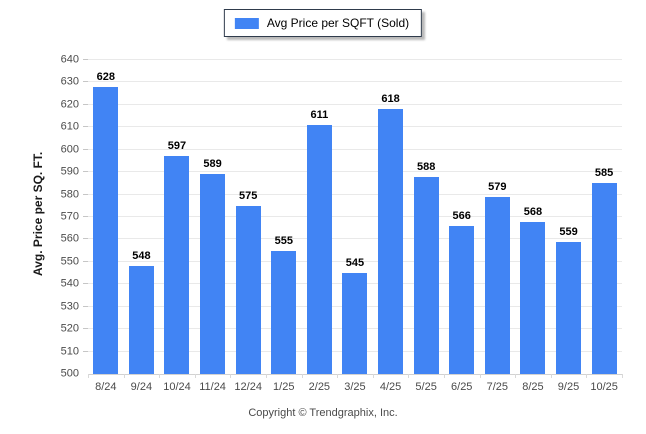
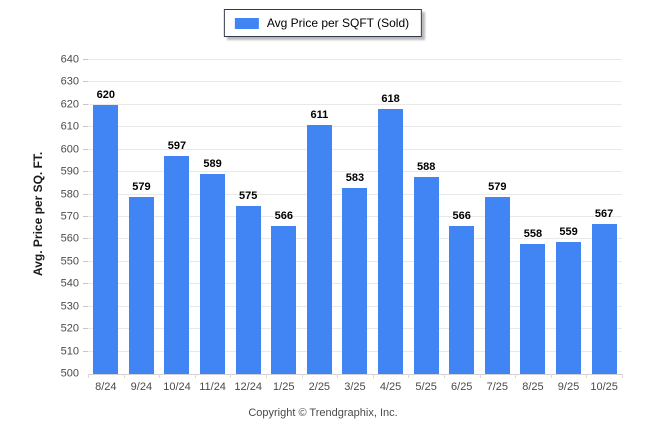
8/24: 628 -> 620
9/24: 548 -> 579
1/25: 555 -> 566
3/25: 545 -> 583
8/25: 568 -> 558
10/25: 585 -> 567
